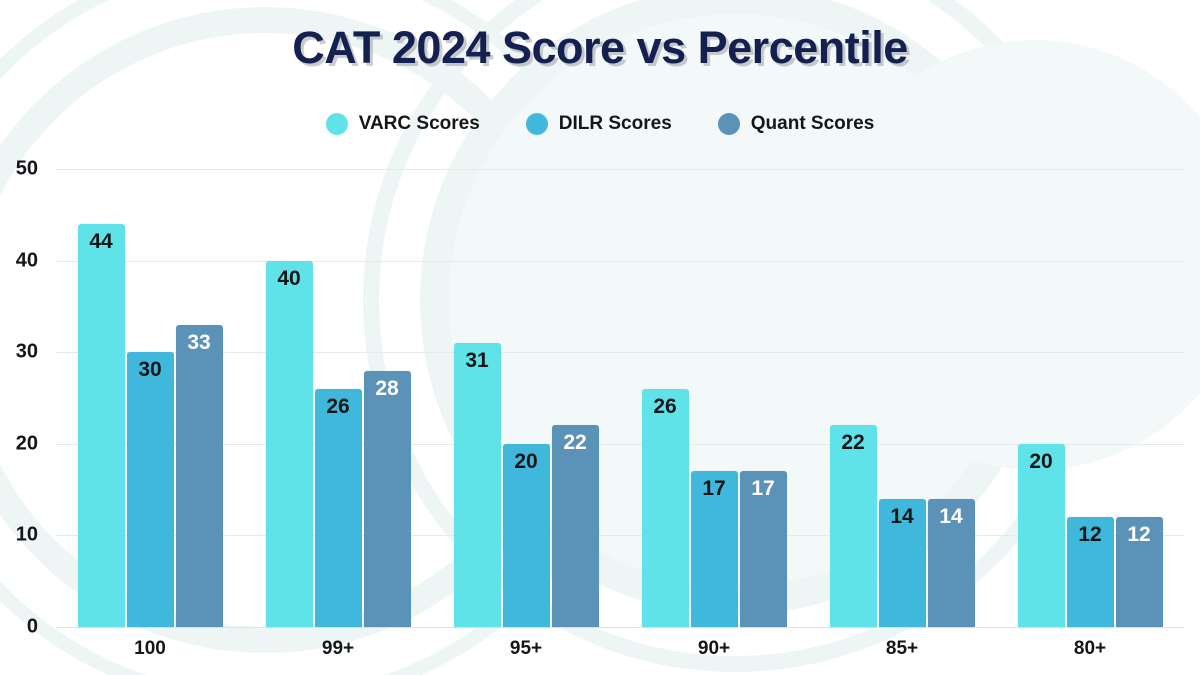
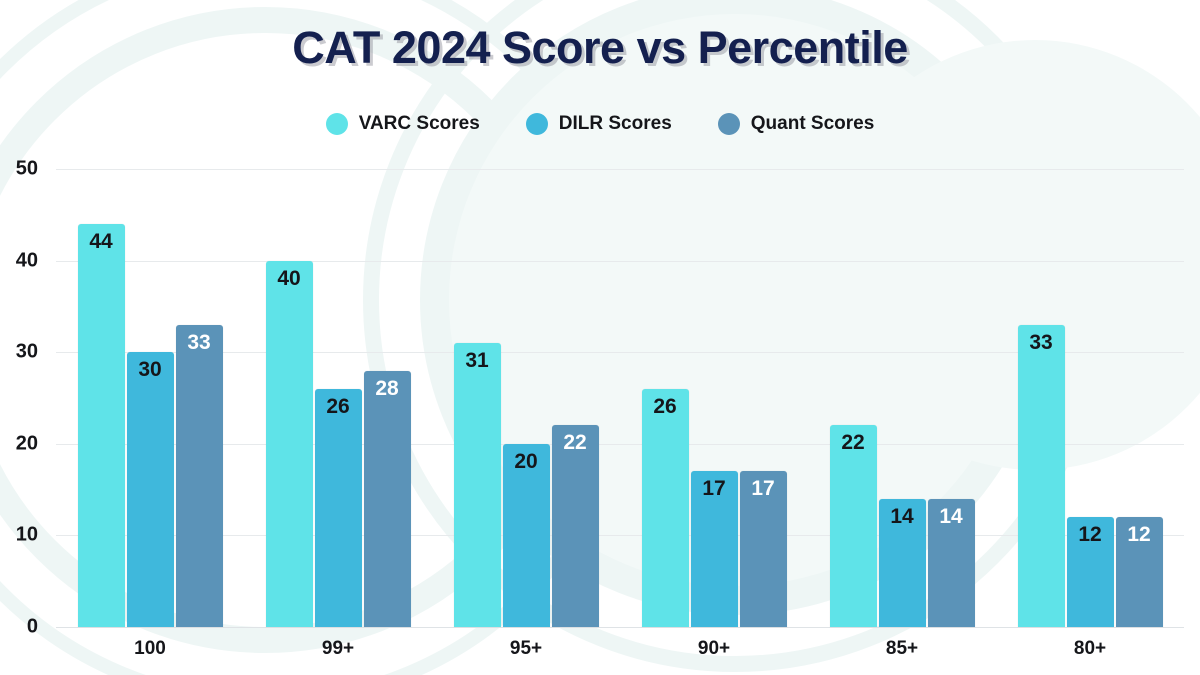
VARC Scores/80+: 20 -> 33
